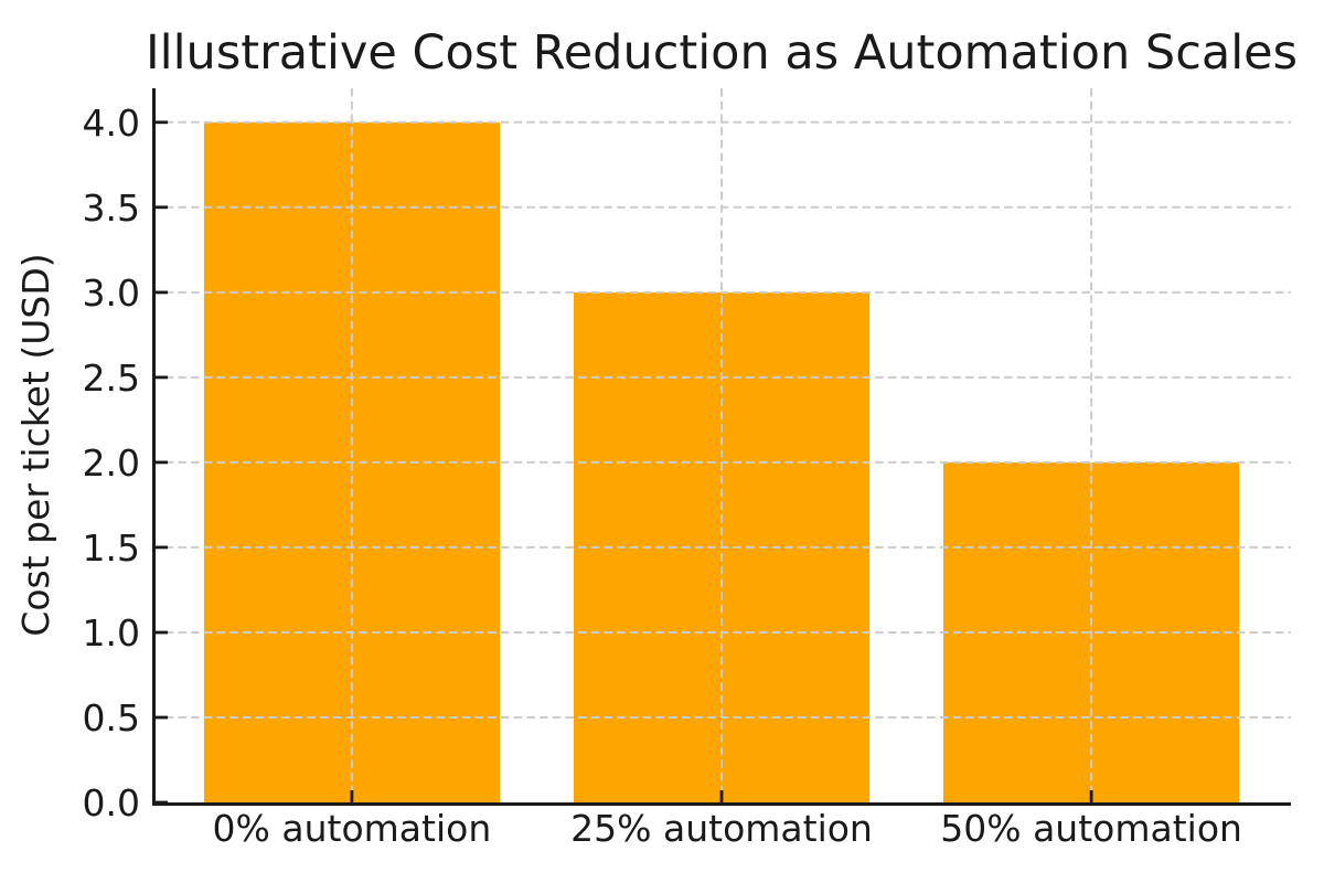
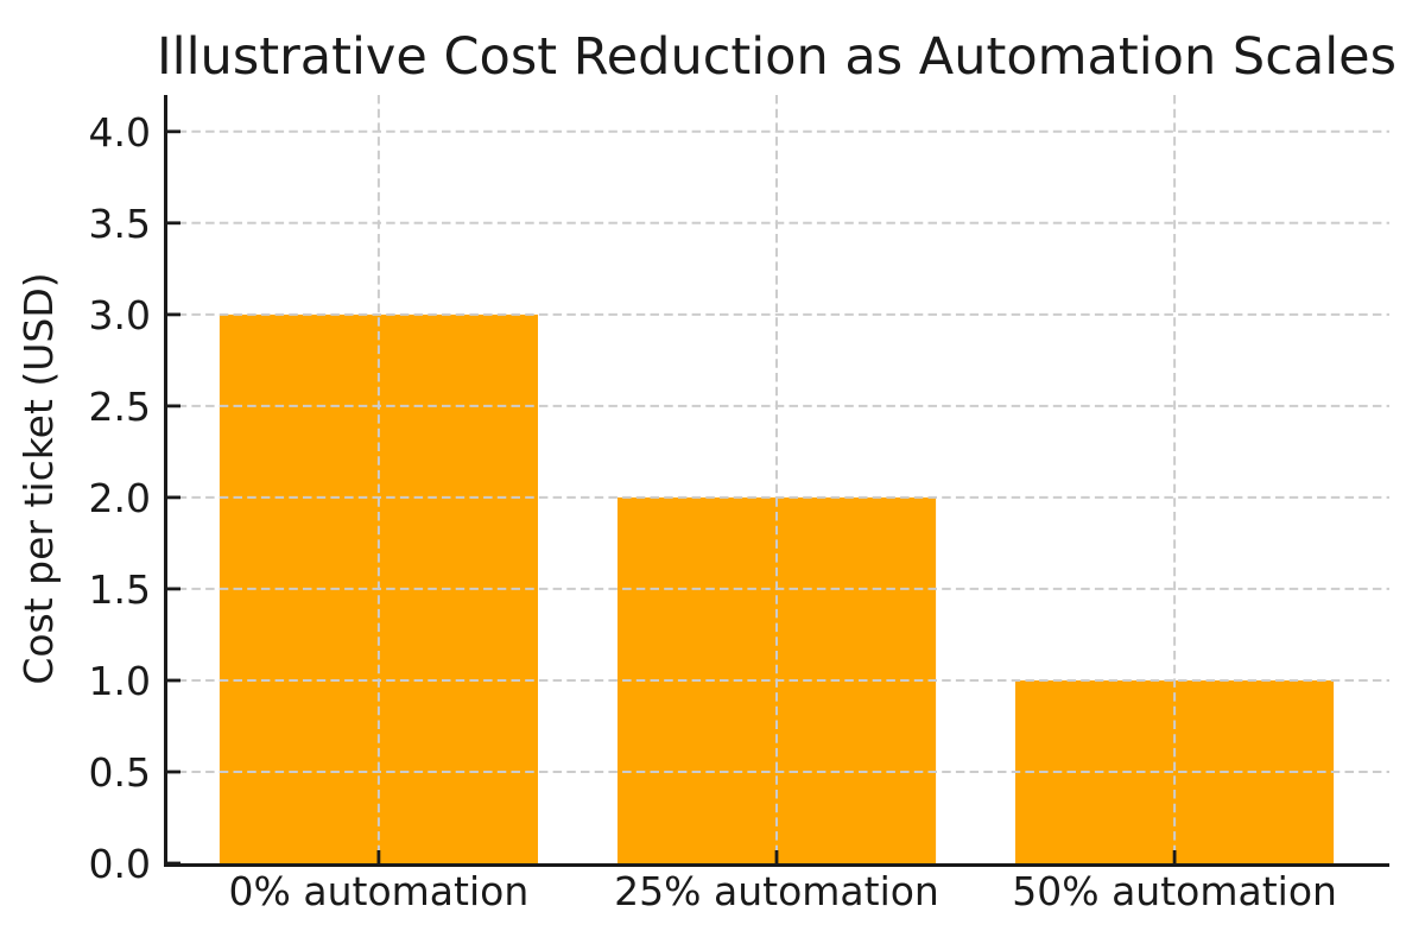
0% automation: 4 -> 3
25% automation: 3 -> 2
50% automation: 2 -> 1
